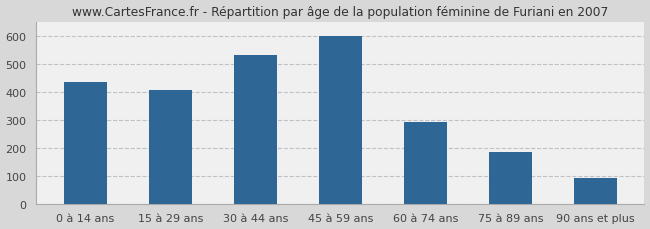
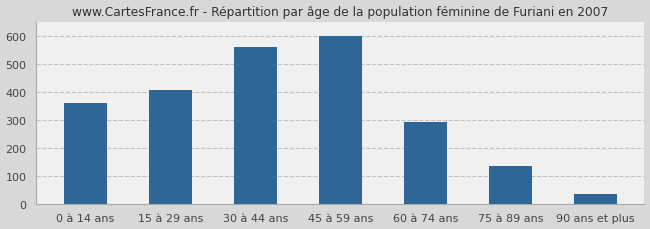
0 à 14 ans: 435 -> 360
30 à 44 ans: 530 -> 560
75 à 89 ans: 185 -> 133
90 ans et plus: 90 -> 33
